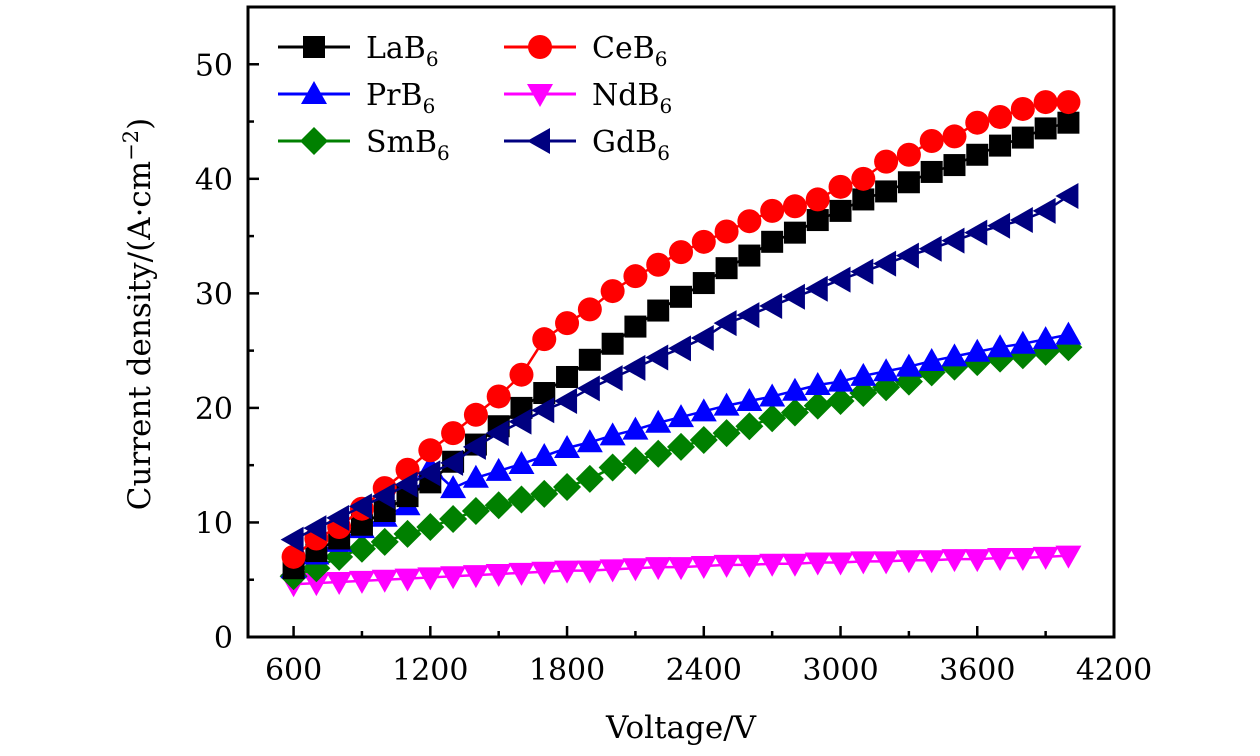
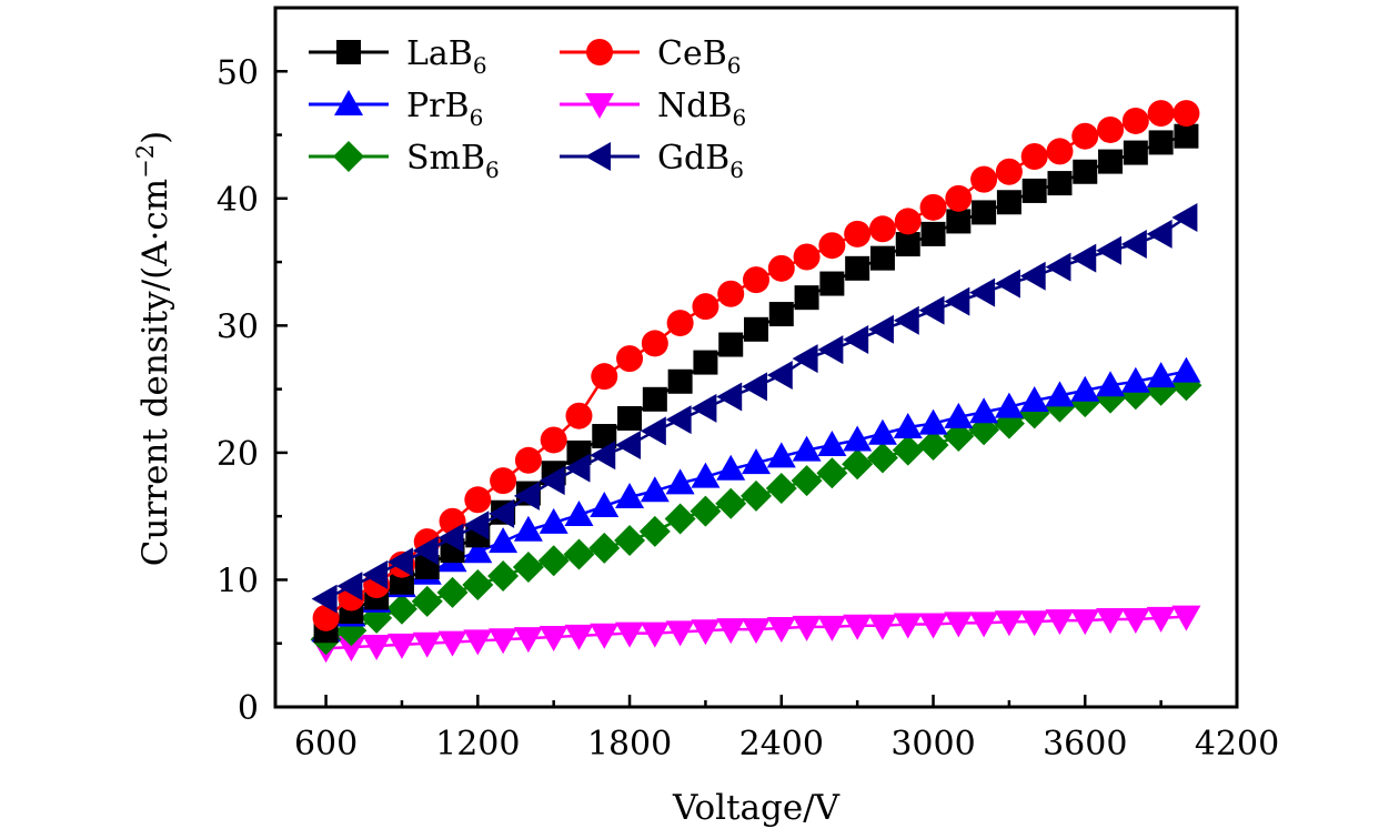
PrB6/1200: 14.8 -> 12.2
